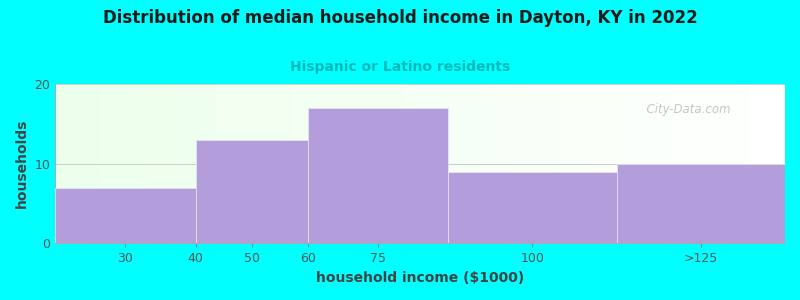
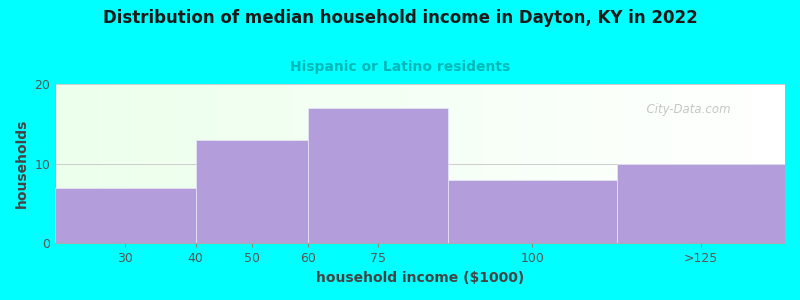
100: 9 -> 8
